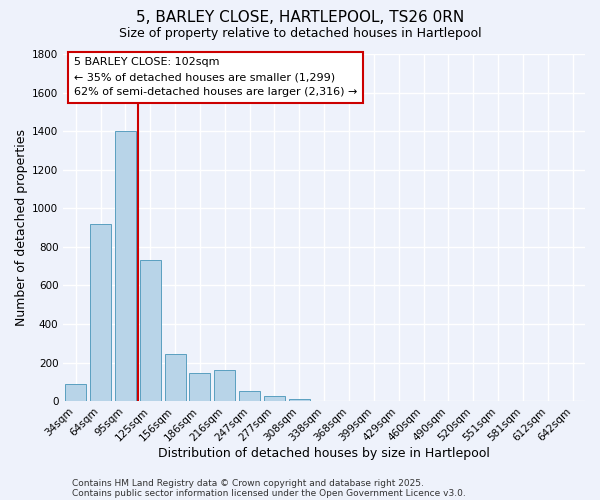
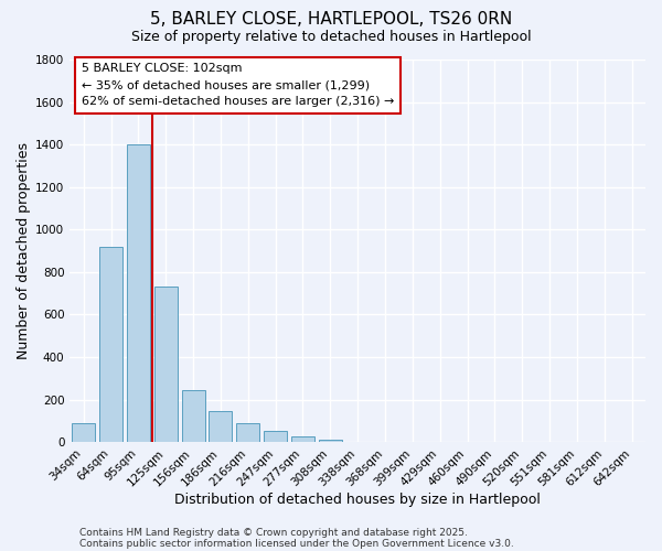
216sqm: 160 -> 90
